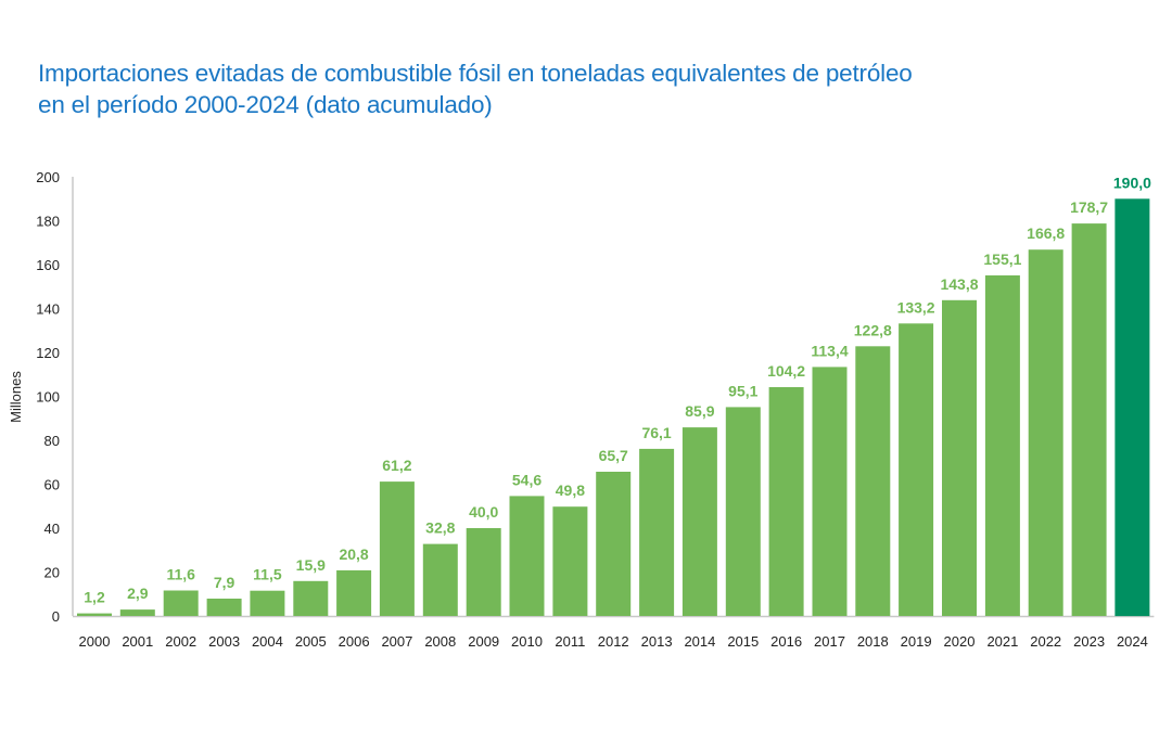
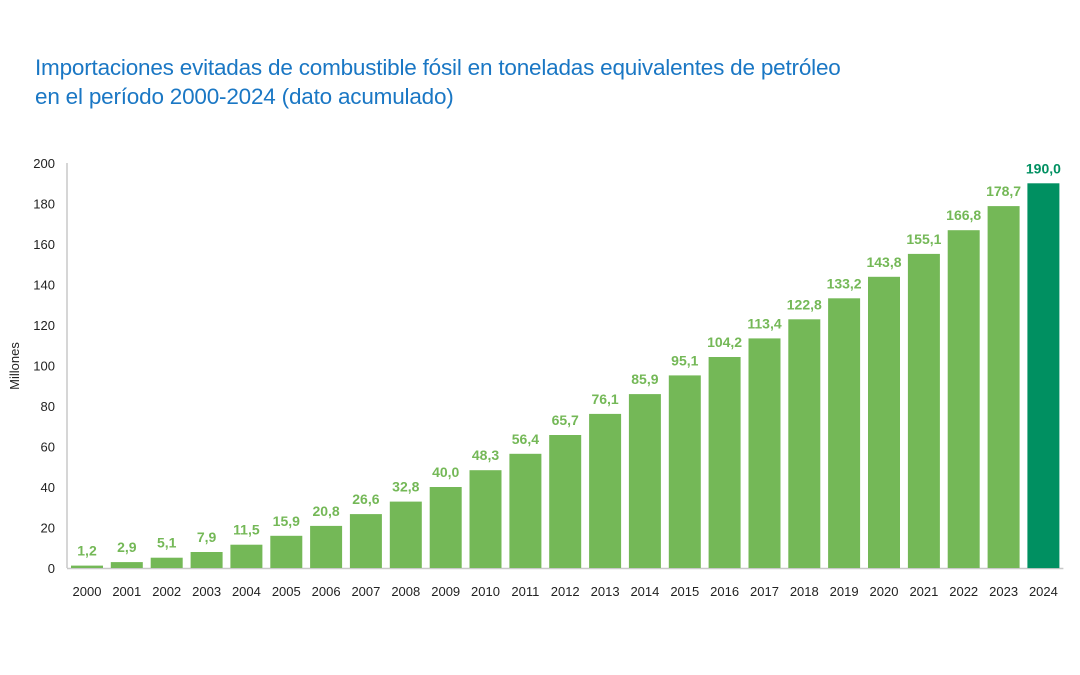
2002: 11,6 -> 5,1
2007: 61,2 -> 26,6
2010: 54,6 -> 48,3
2011: 49,8 -> 56,4
